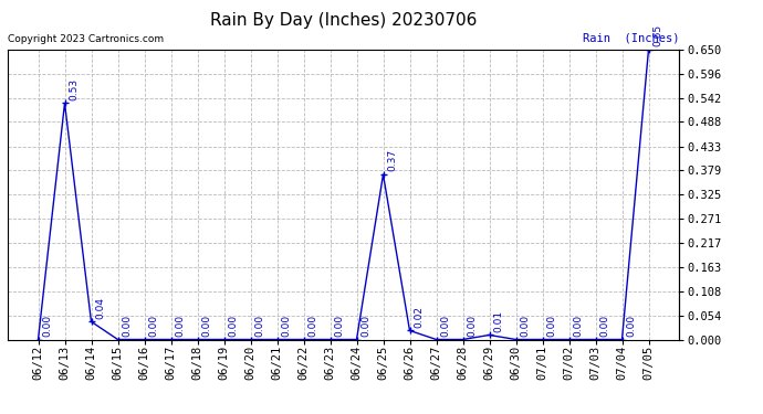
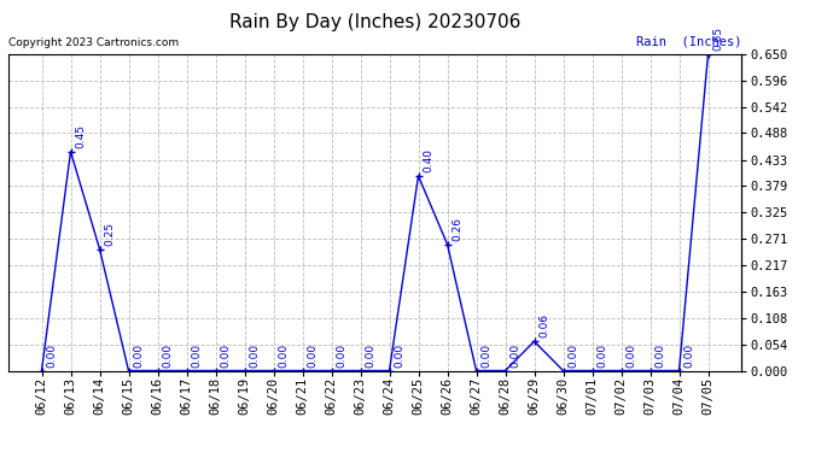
06/13: 0.53 -> 0.45
06/14: 0.04 -> 0.25
06/25: 0.37 -> 0.40
06/26: 0.02 -> 0.26
06/29: 0.01 -> 0.06
